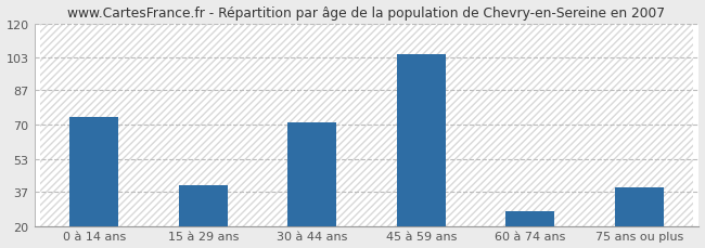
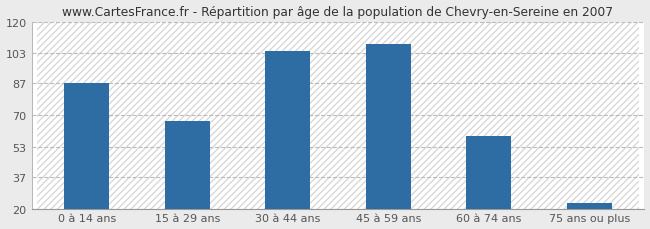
0 à 14 ans: 74 -> 87
15 à 29 ans: 40 -> 67
30 à 44 ans: 71 -> 104
45 à 59 ans: 105 -> 108
60 à 74 ans: 27 -> 59
75 ans ou plus: 39 -> 23
